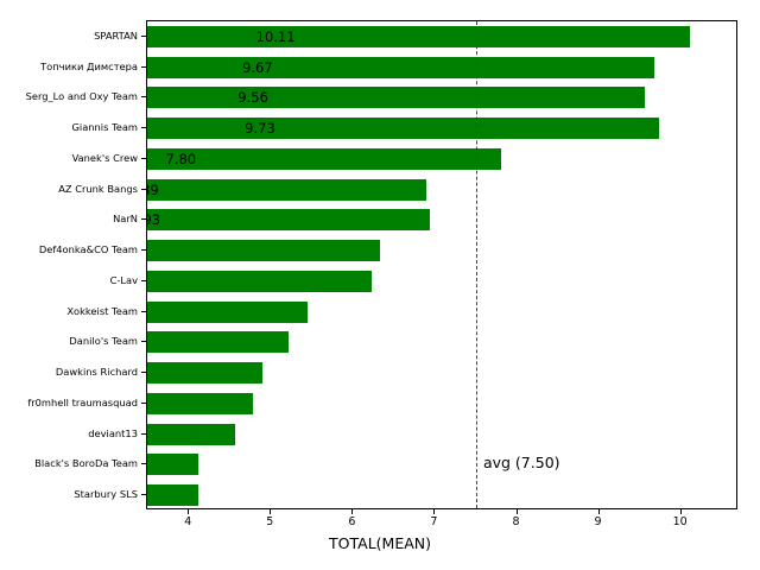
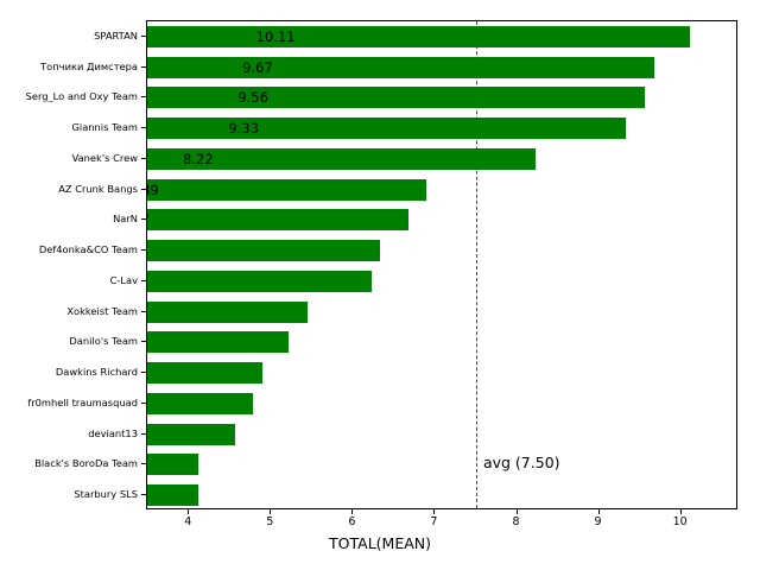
Giannis Team: 9.73 -> 9.33
Vanek's Crew: 7.80 -> 8.22
NarN: 6.93 -> 6.67
